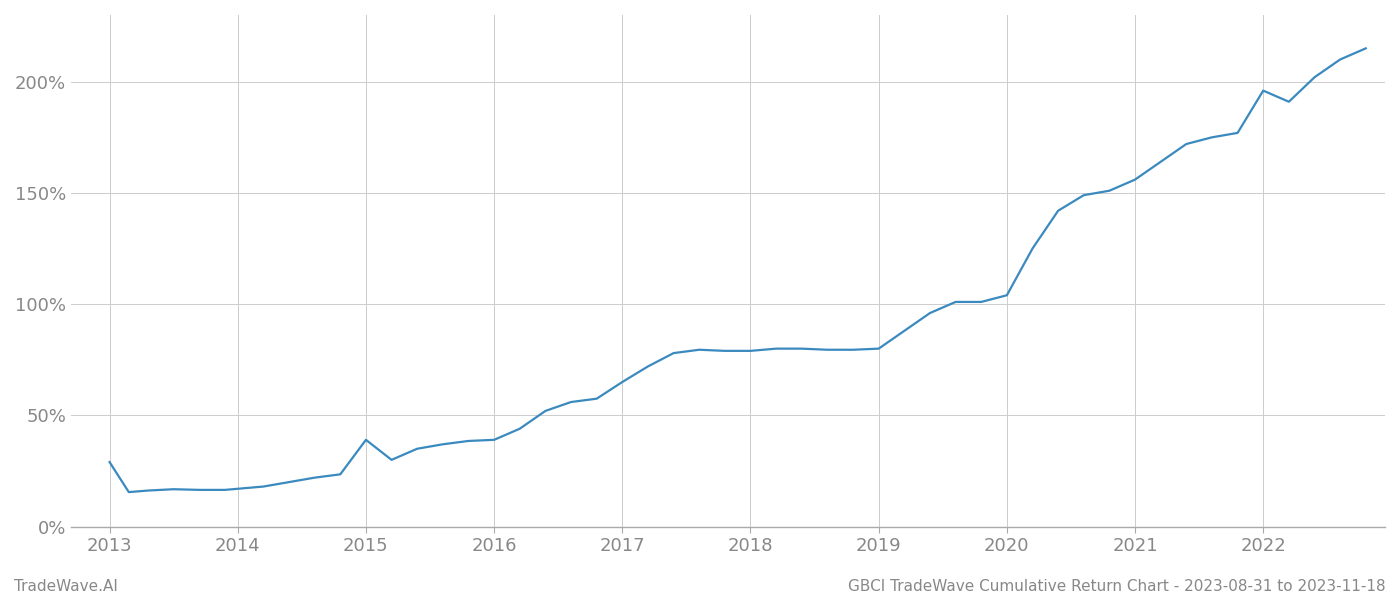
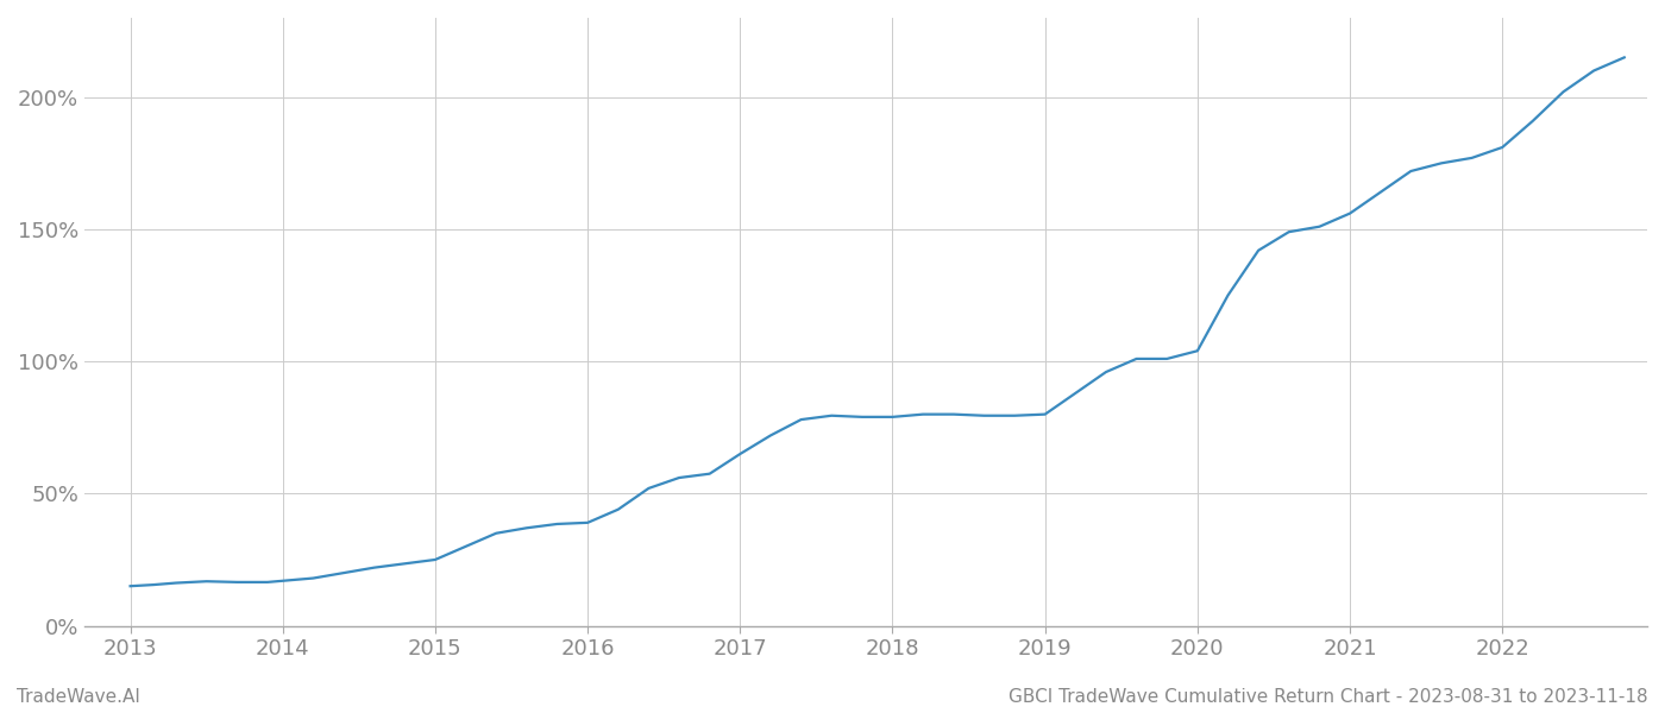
2013: 29.0% -> 15.0%
2015: 39.0% -> 25.0%
2022: 196.0% -> 181.0%
